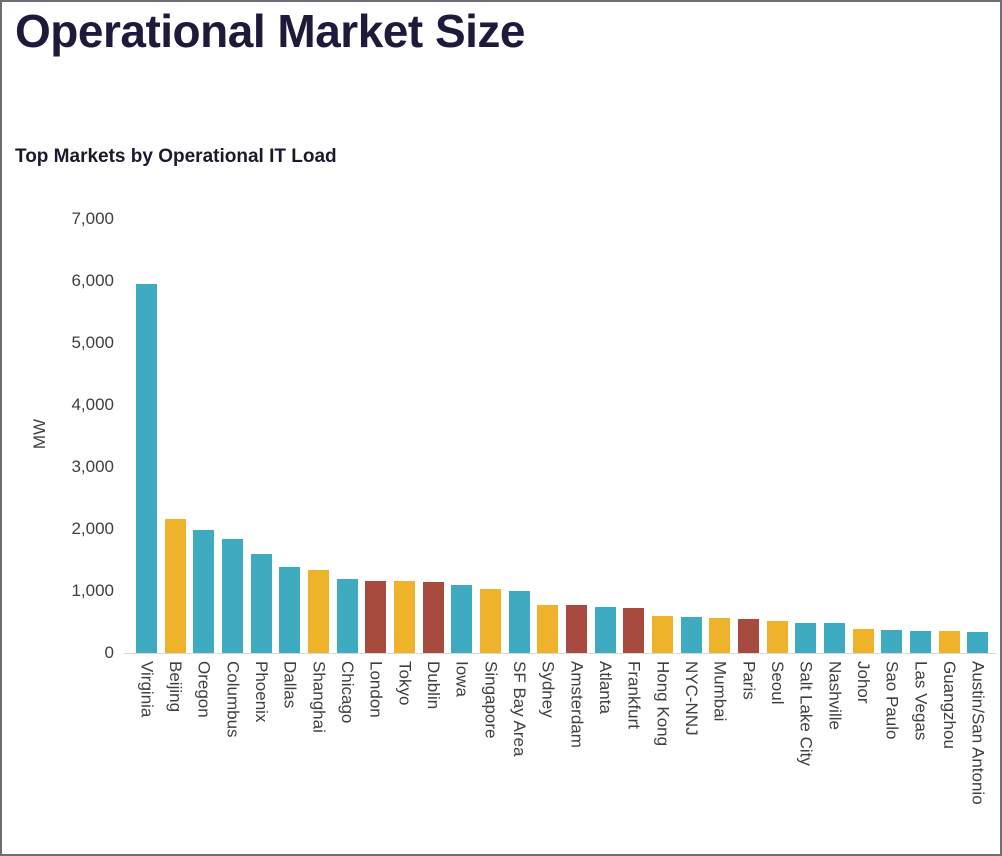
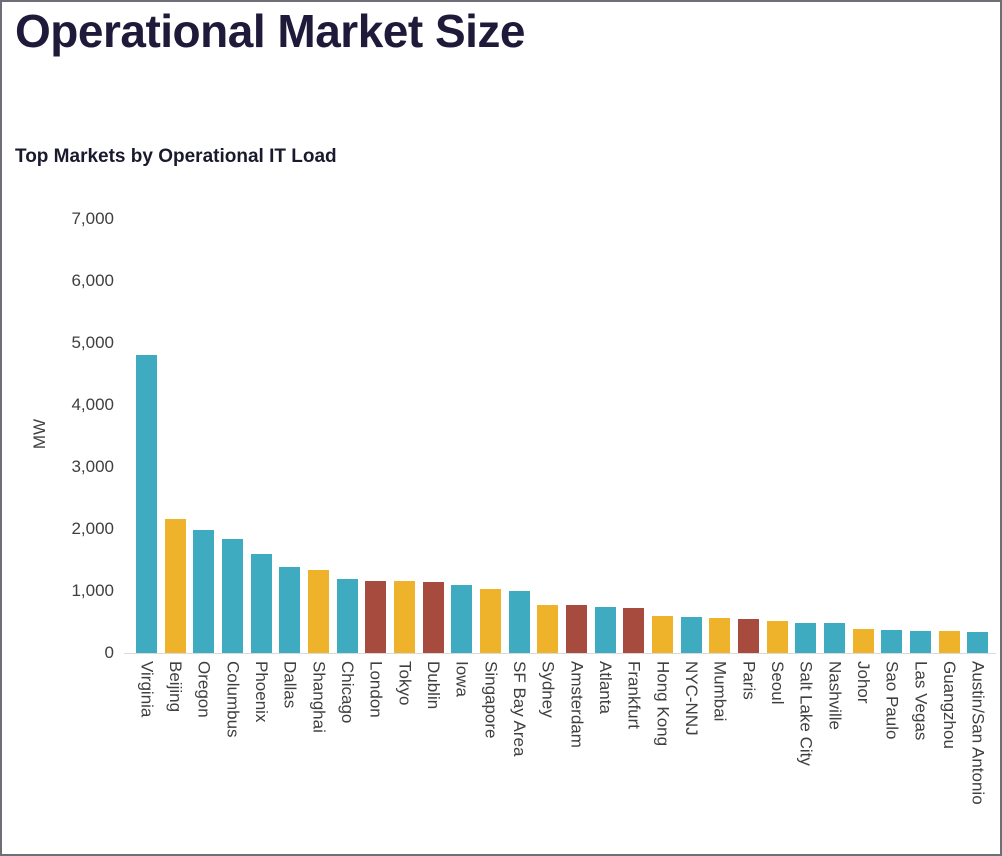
Virginia: 6000 -> 4800
